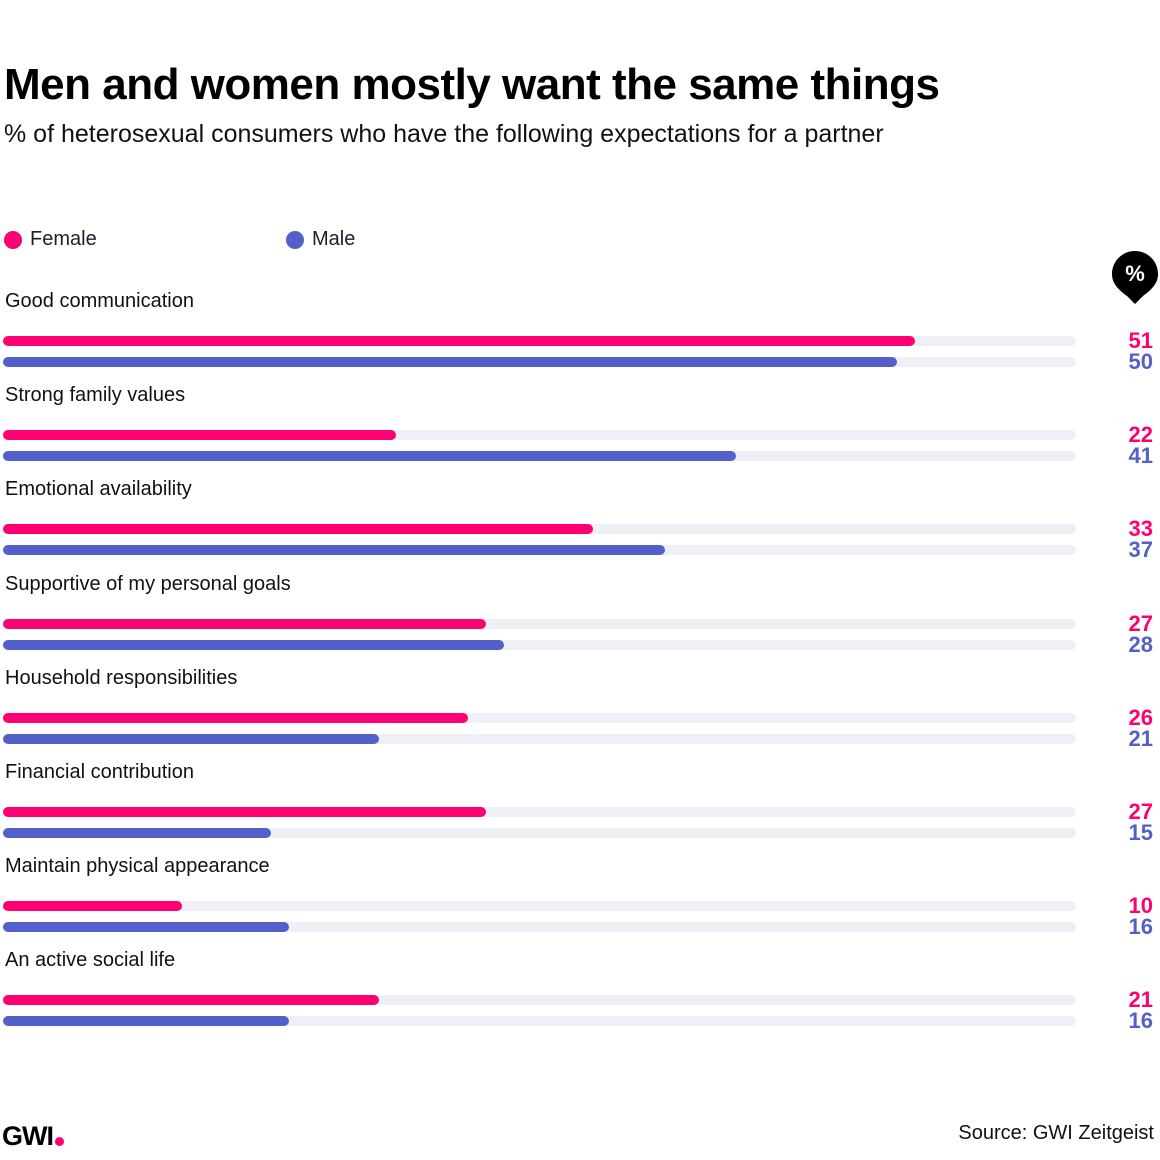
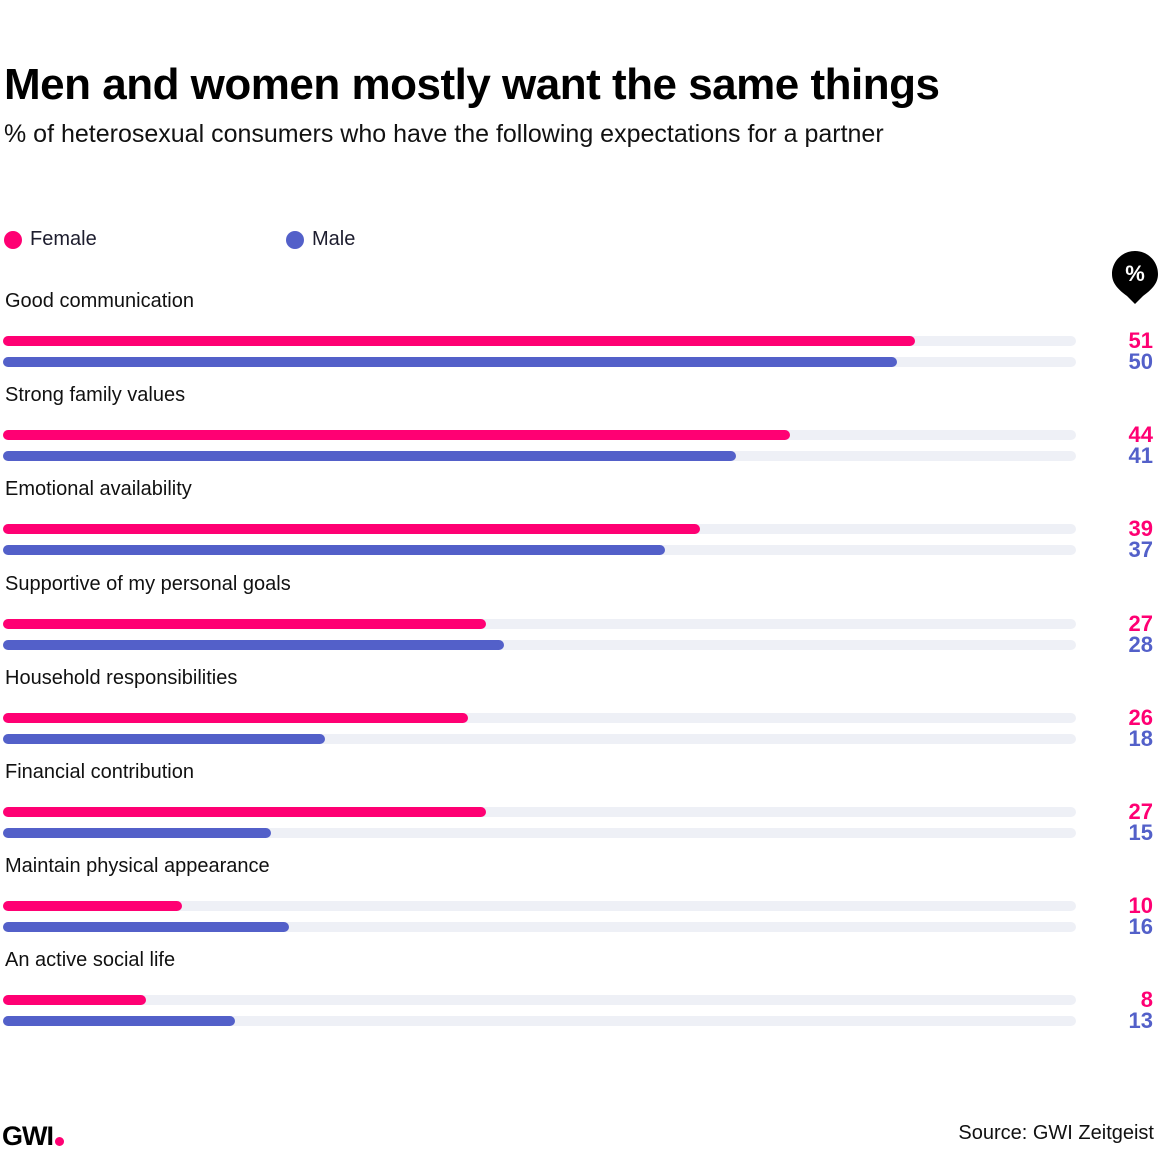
Female/Strong family values: 22 -> 44
Female/Emotional availability: 33 -> 39
Male/Household responsibilities: 21 -> 18
Female/An active social life: 21 -> 8
Male/An active social life: 16 -> 13
